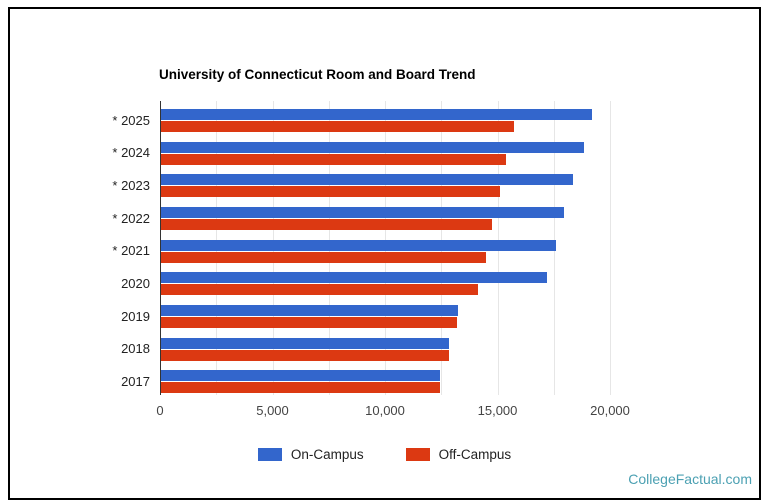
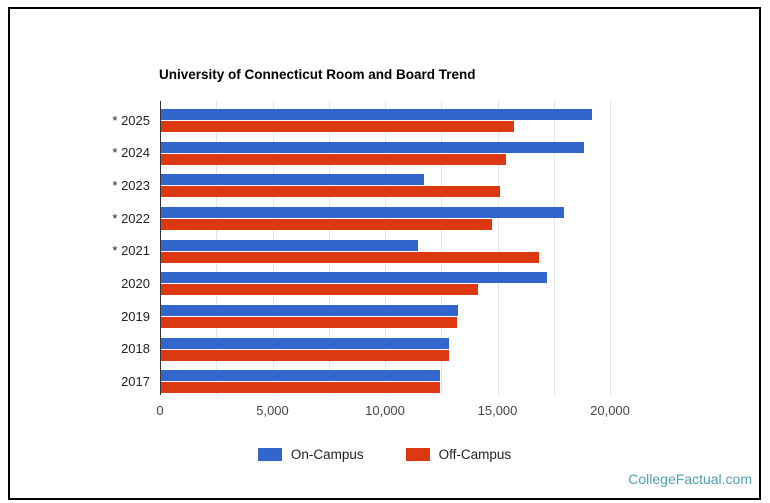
On-Campus/* 2023: 18300 -> 11700
On-Campus/* 2021: 17600 -> 11400
Off-Campus/* 2021: 14400 -> 16800
